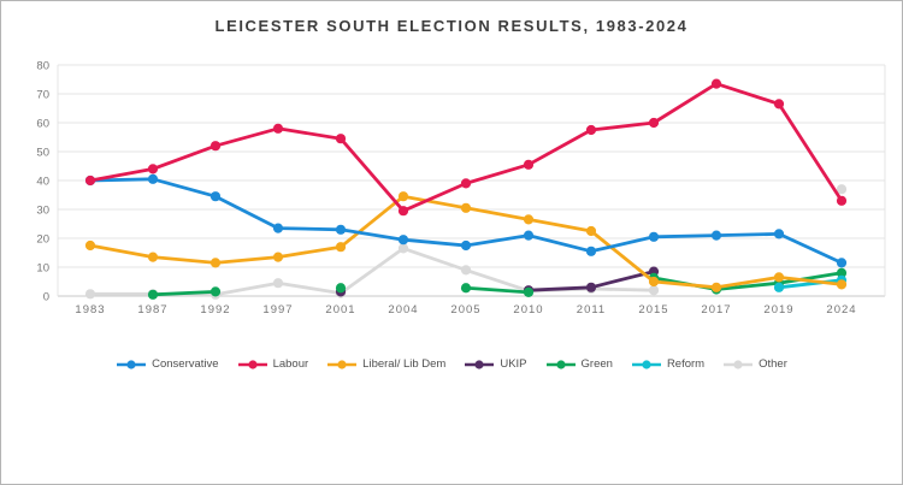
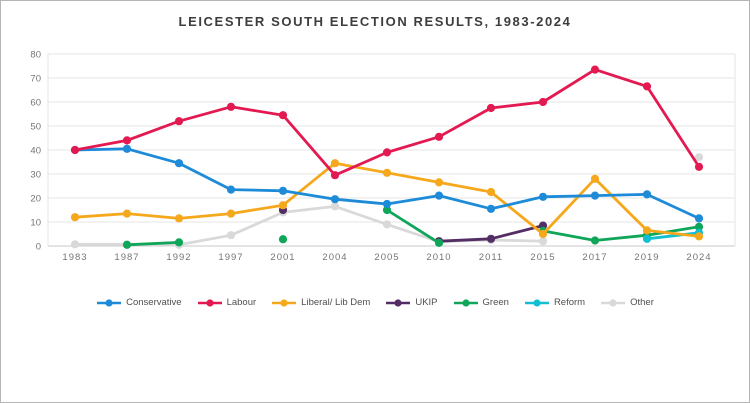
Liberal/ Lib Dem/1983: 18 -> 12
UKIP/2001: 2 -> 15
Other/2001: 1 -> 14
Green/2005: 3 -> 15
Liberal/ Lib Dem/2017: 3 -> 28
